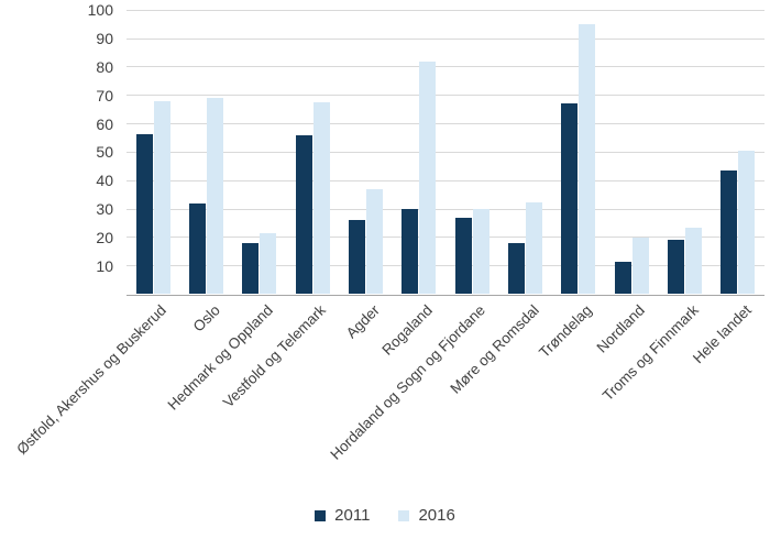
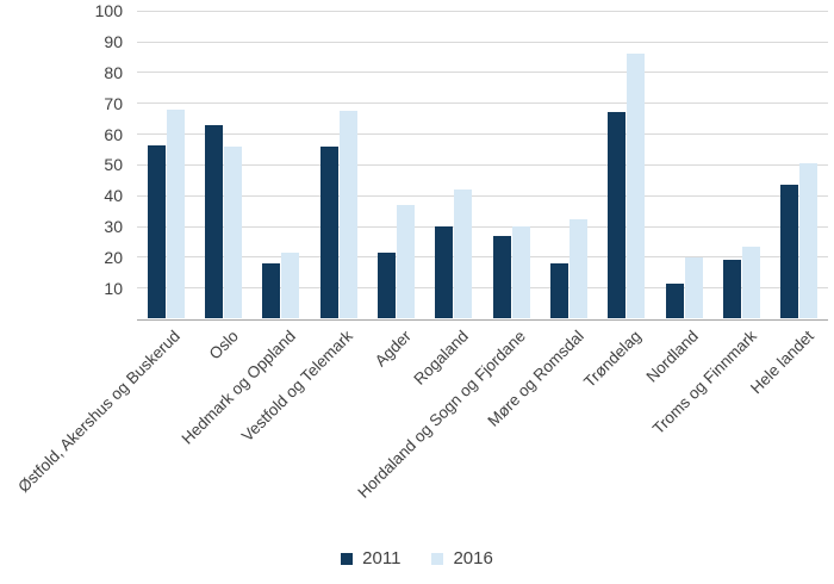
2011/Oslo: 32 -> 63
2016/Oslo: 69 -> 56
2011/Agder: 26 -> 22
2016/Rogaland: 82 -> 42
2016/Trøndelag: 95 -> 86
